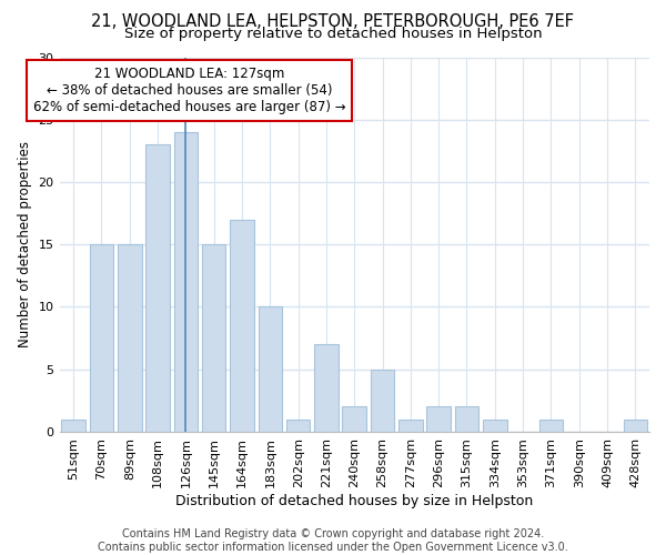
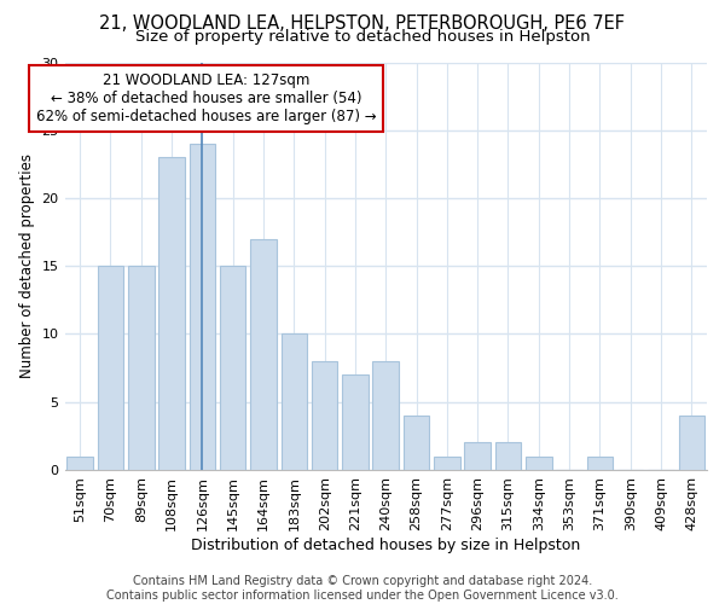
202sqm: 1 -> 8
240sqm: 2 -> 8
258sqm: 5 -> 4
428sqm: 1 -> 4
